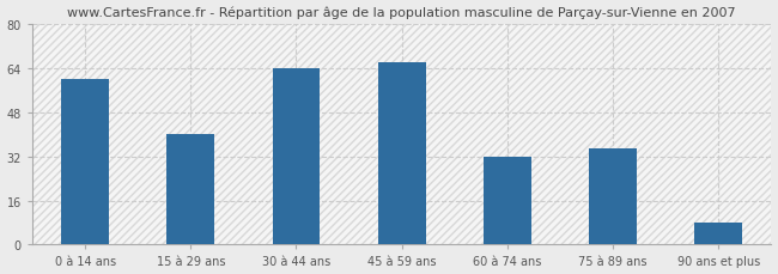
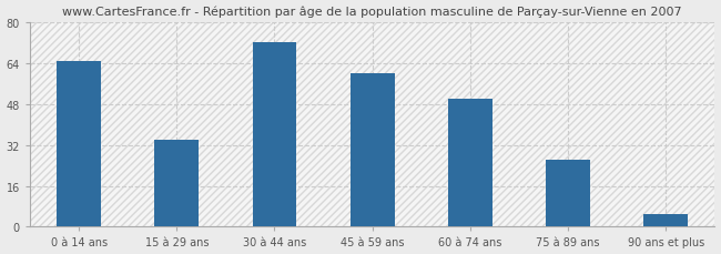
0 à 14 ans: 60 -> 65
15 à 29 ans: 40 -> 34
30 à 44 ans: 64 -> 72
45 à 59 ans: 66 -> 60
60 à 74 ans: 32 -> 50
75 à 89 ans: 35 -> 26
90 ans et plus: 8 -> 5
